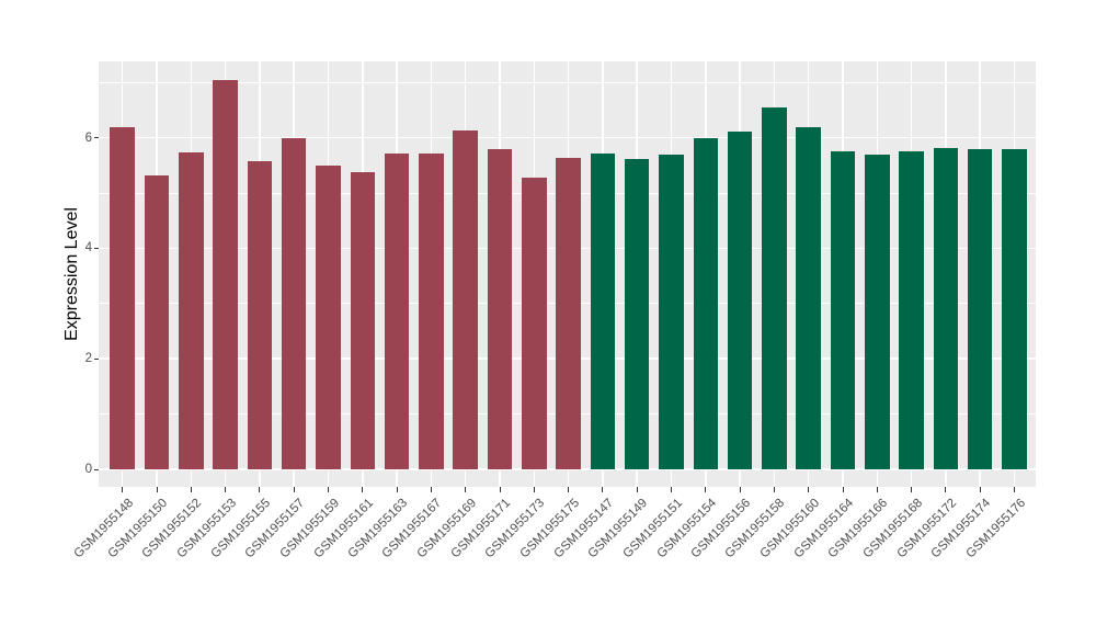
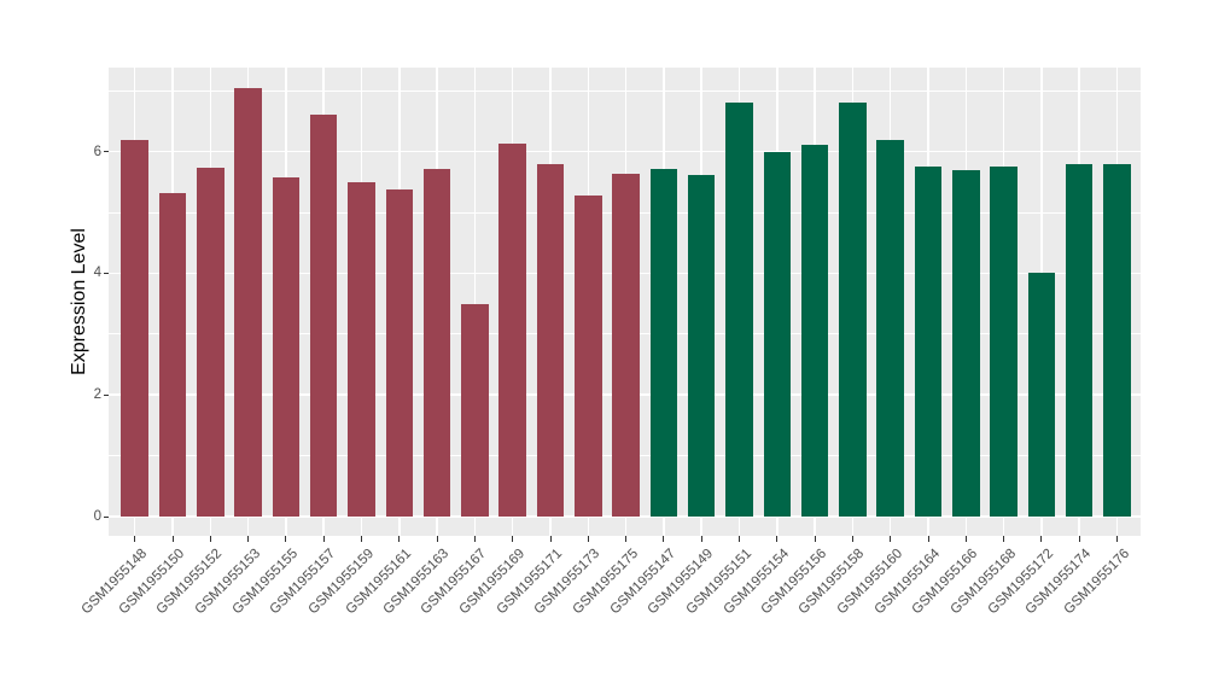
GSM1955157: 6.0 -> 6.6
GSM1955167: 5.7 -> 3.5
GSM1955151: 5.7 -> 6.8
GSM1955158: 6.5 -> 6.8
GSM1955172: 5.8 -> 4.0
